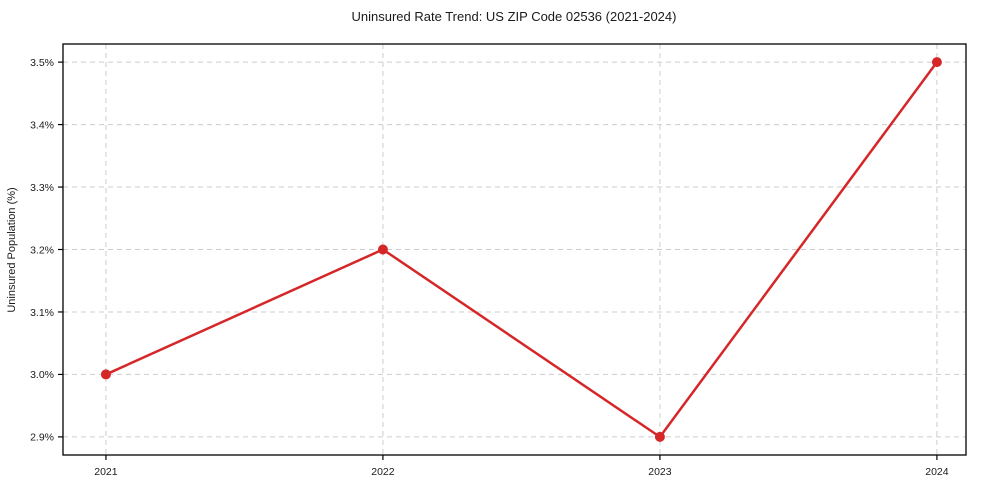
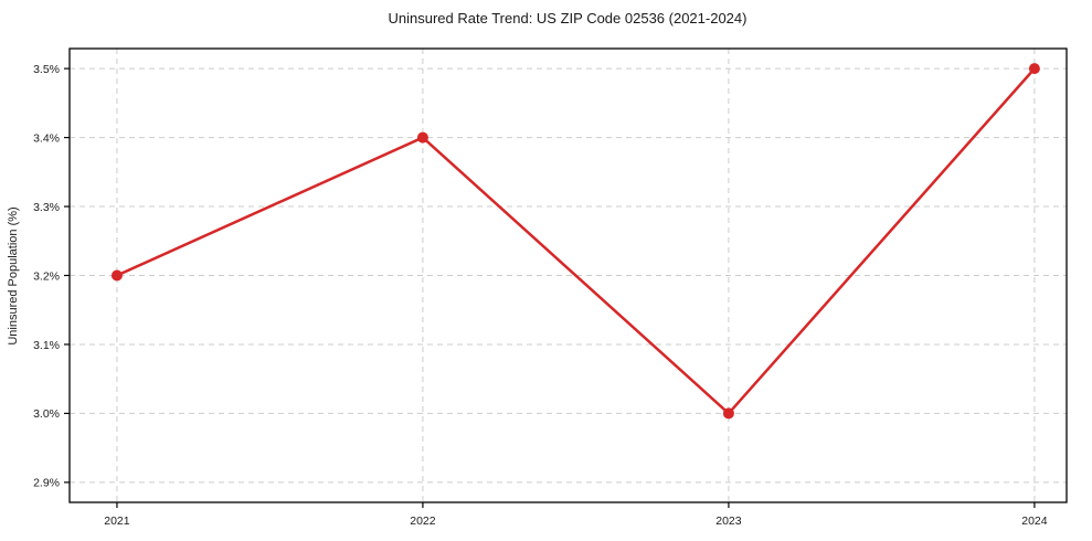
2021: 3.0% -> 3.2%
2022: 3.2% -> 3.4%
2023: 2.9% -> 3.0%
